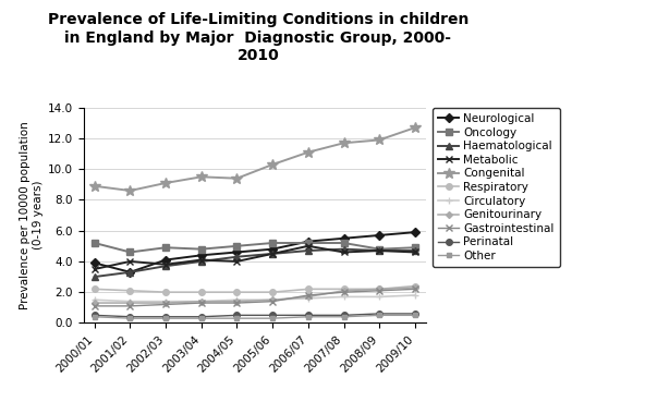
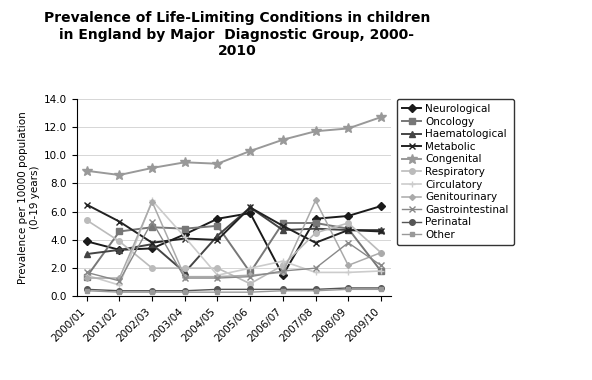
Oncology/2000/01: 5.2 -> 1.4
Metabolic/2000/01: 3.5 -> 6.5
Respiratory/2000/01: 2.2 -> 5.4
Gastrointestinal/2000/01: 1.1 -> 1.7
Metabolic/2001/02: 4.0 -> 5.3
Respiratory/2001/02: 2.1 -> 3.9
Circulatory/2001/02: 1.4 -> 0.8
Neurological/2002/03: 4.1 -> 3.4
Circulatory/2002/03: 1.4 -> 6.8
Genitourinary/2002/03: 1.3 -> 6.7
Gastrointestinal/2002/03: 1.2 -> 5.3
Haematological/2003/04: 4.0 -> 1.7
Circulatory/2003/04: 1.4 -> 4.2
Neurological/2004/05: 4.6 -> 5.5
Neurological/2005/06: 4.8 -> 5.9
Oncology/2005/06: 5.2 -> 1.7
Haematological/2005/06: 4.5 -> 6.3
Metabolic/2005/06: 4.5 -> 6.3
Respiratory/2005/06: 2.0 -> 0.9
Circulatory/2005/06: 1.5 -> 2.0
Neurological/2006/07: 5.3 -> 1.5
Circulatory/2006/07: 1.6 -> 2.5
Metabolic/2007/08: 4.6 -> 3.8
Respiratory/2007/08: 2.2 -> 4.5
Genitourinary/2007/08: 2.1 -> 6.8
Respiratory/2008/09: 2.2 -> 5.2
Gastrointestinal/2008/09: 2.1 -> 3.8
Neurological/2009/10: 5.9 -> 6.4
Oncology/2009/10: 4.9 -> 1.8
Respiratory/2009/10: 2.4 -> 3.1
Genitourinary/2009/10: 2.3 -> 3.1
